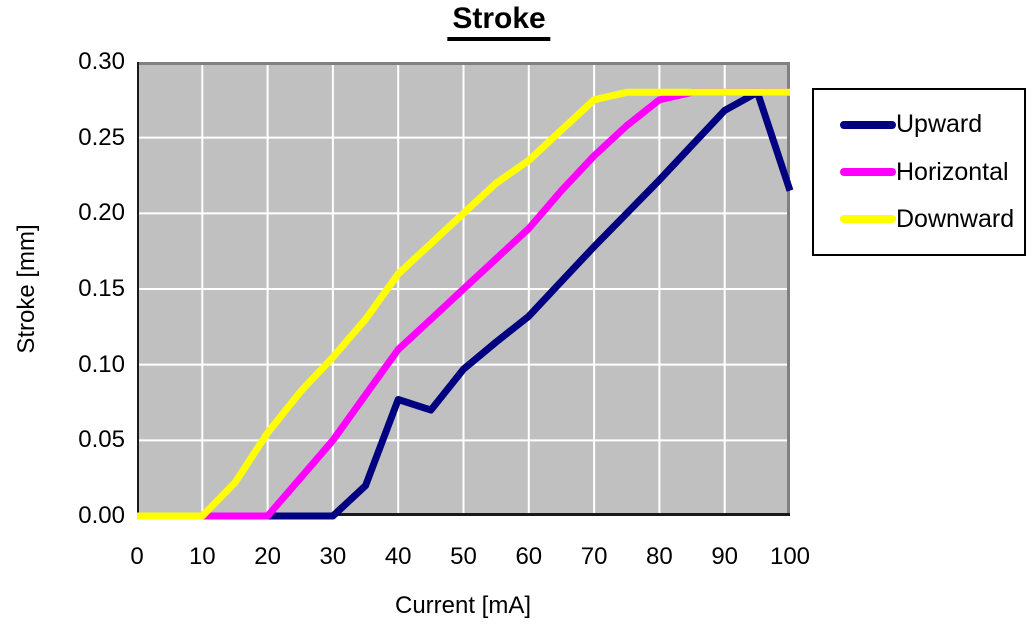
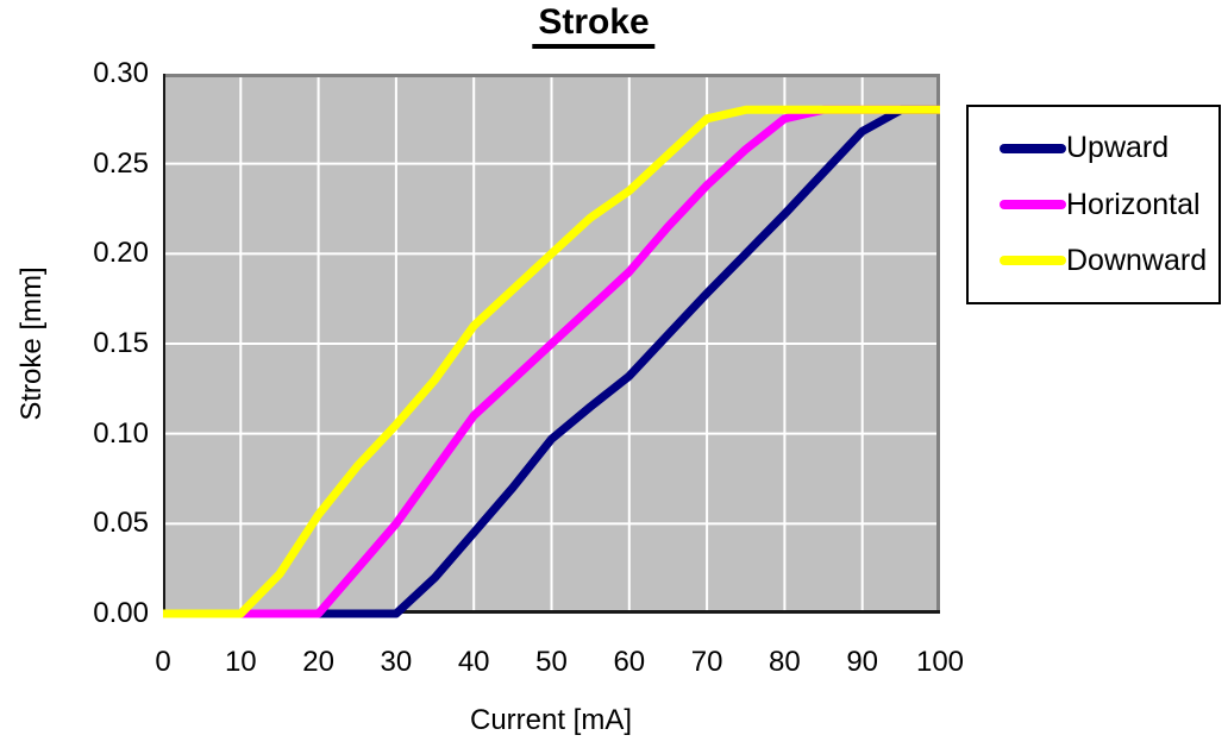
Upward/40: 0.077 -> 0.045
Upward/100: 0.215 -> 0.280
